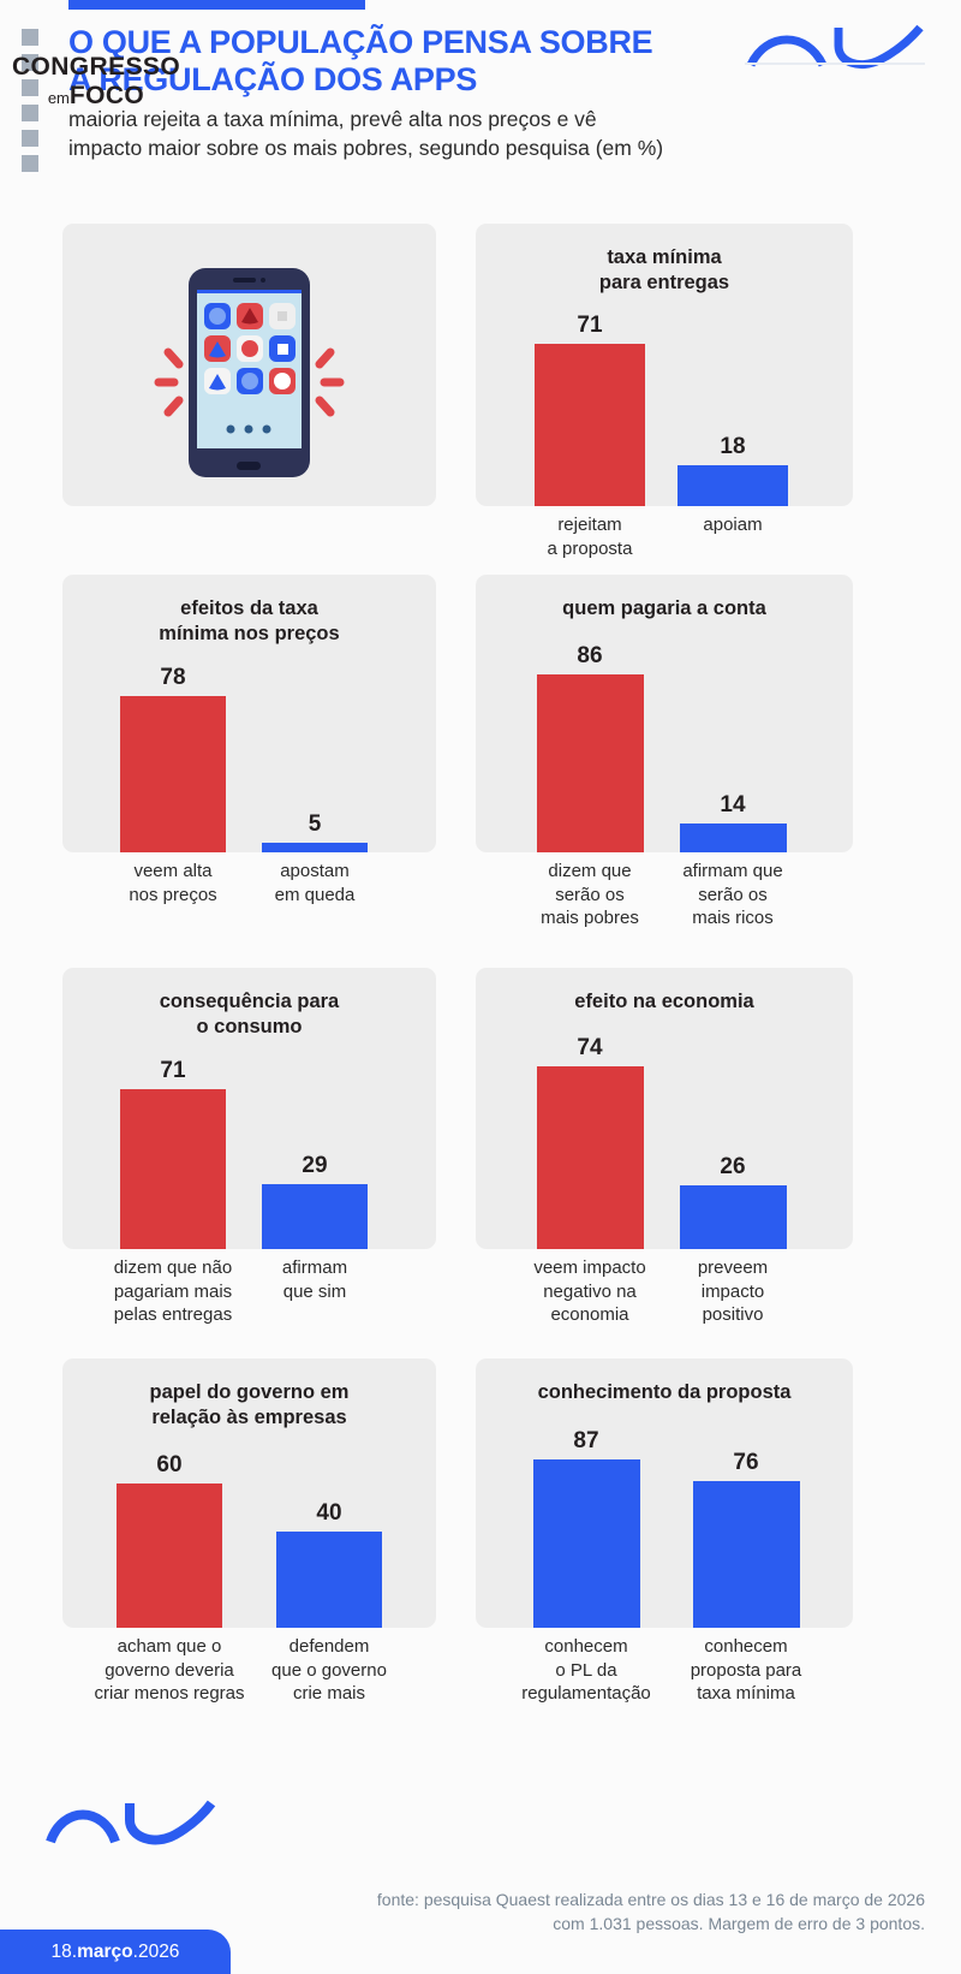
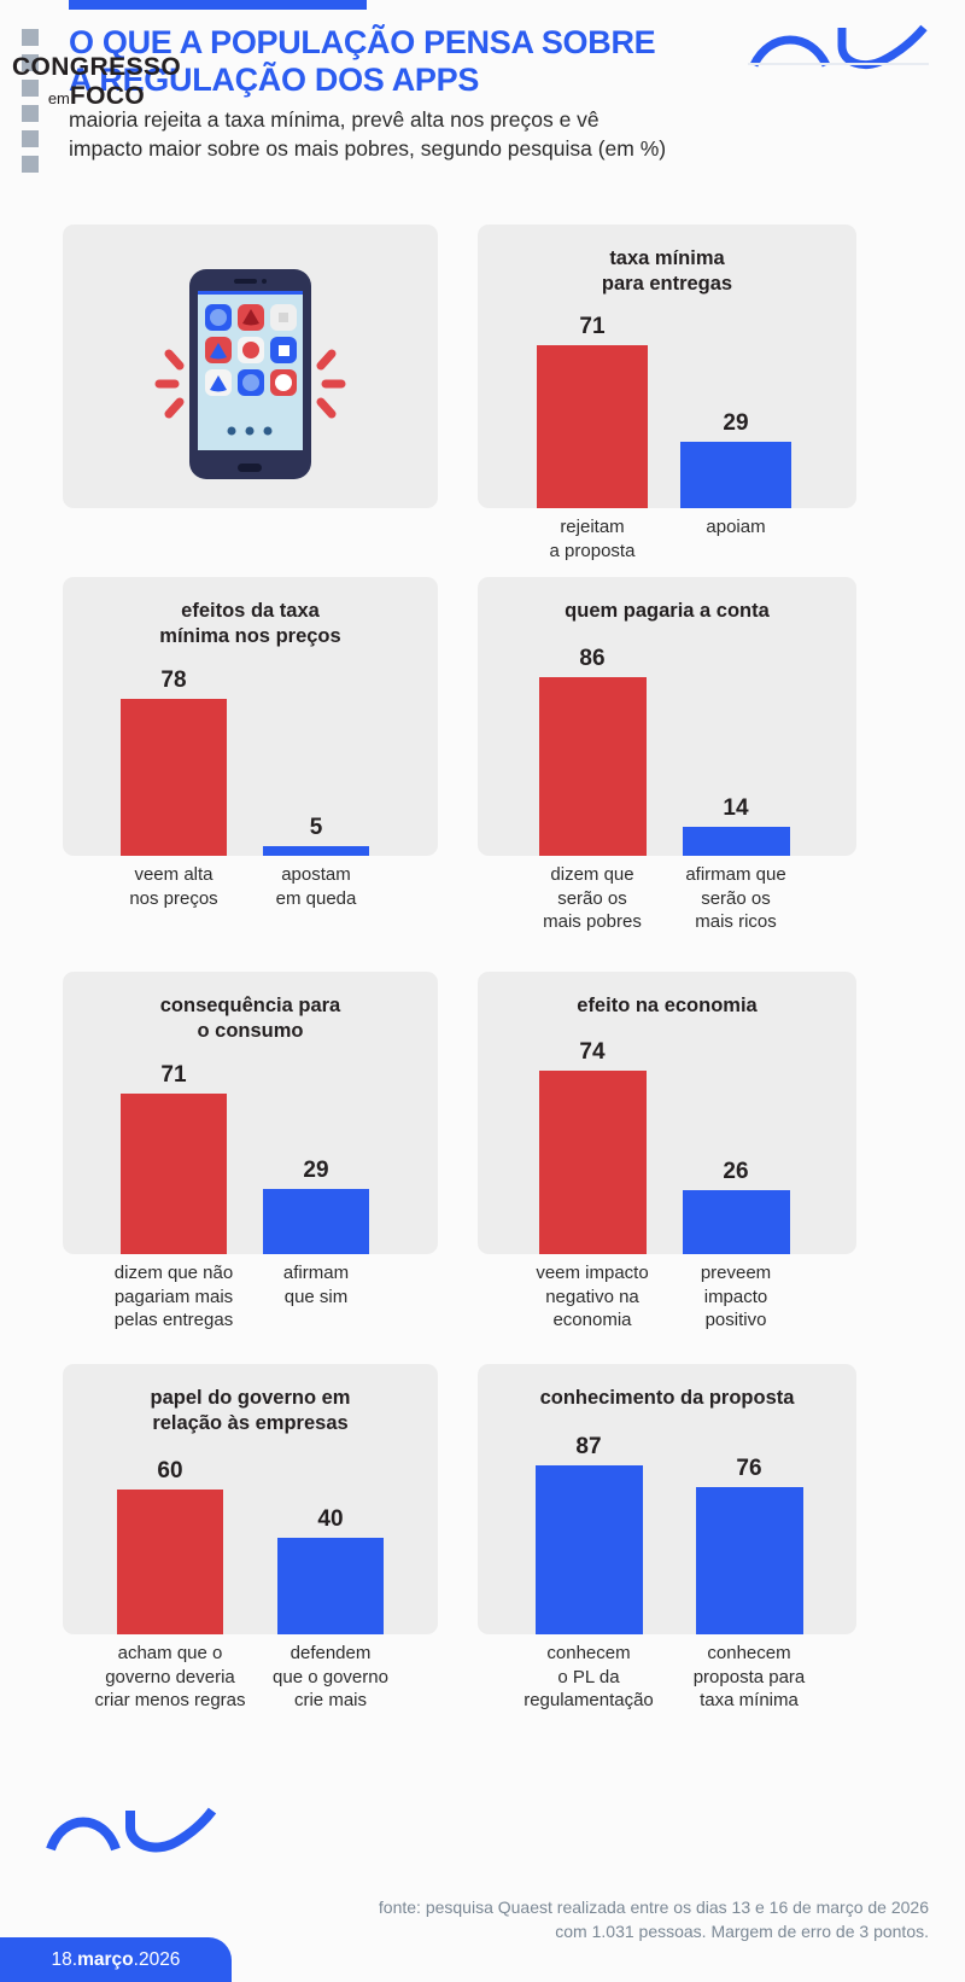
taxa mínima para entregas/apoiam: 18 -> 29
